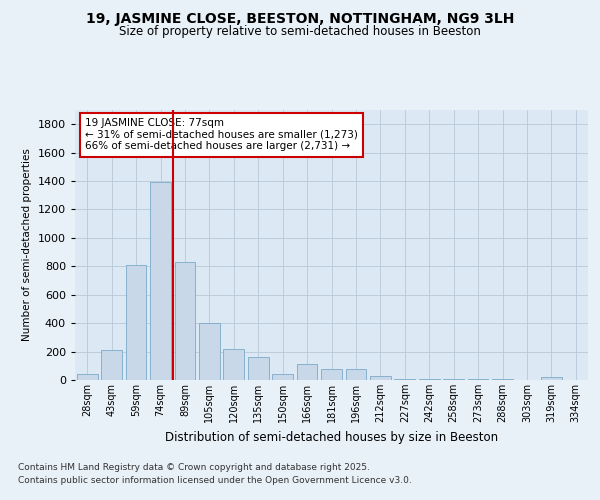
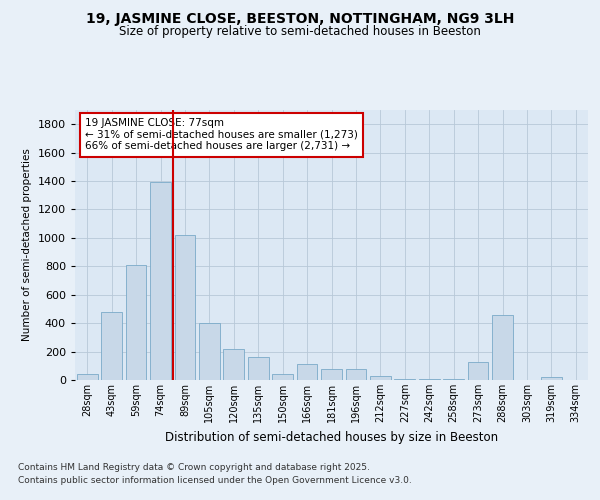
43sqm: 210 -> 480
89sqm: 830 -> 1020
273sqm: 0 -> 130
288sqm: 0 -> 460
